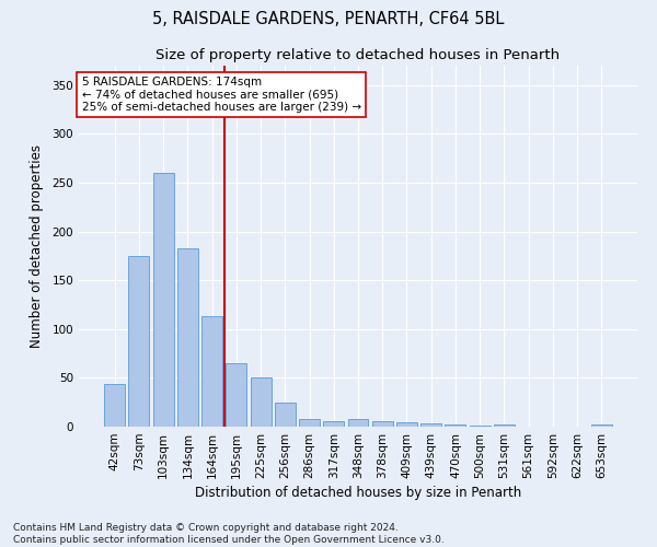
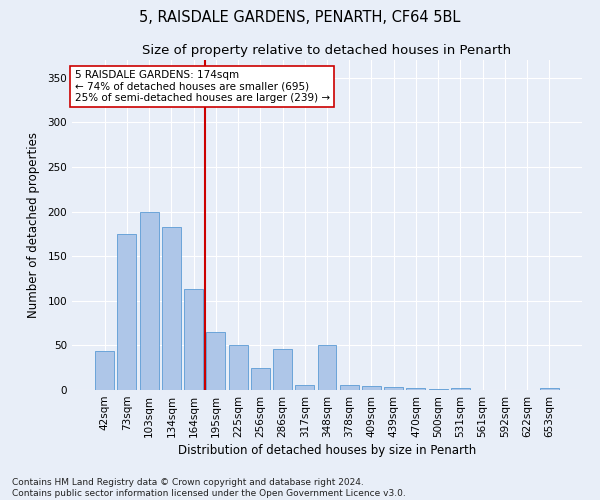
103sqm: 260 -> 200
286sqm: 8 -> 46
348sqm: 8 -> 50
